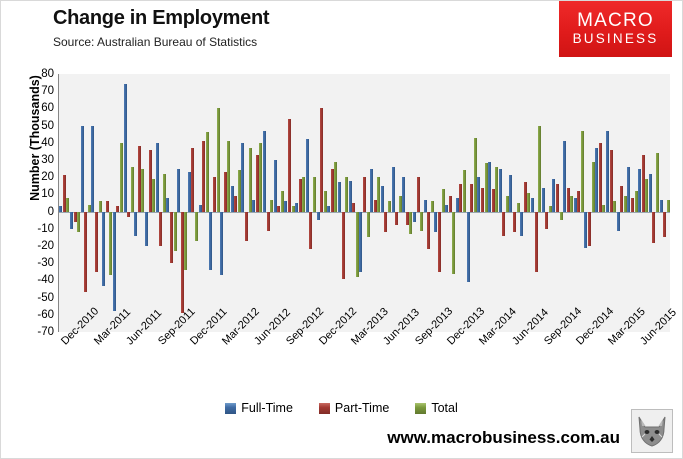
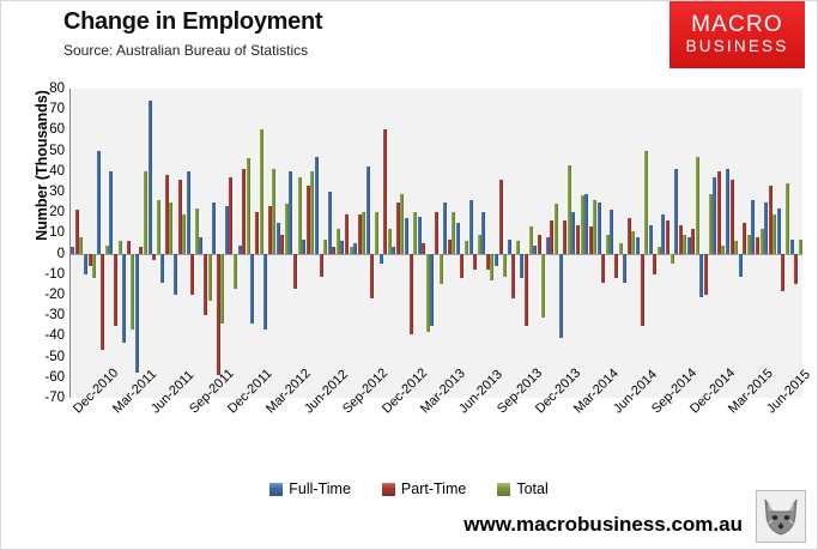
Full-Time/Mar-2011: 50 -> 40
Part-Time/Sep-2012: 54 -> 19
Part-Time/Sep-2013: 20 -> 36
Total/Dec-2013: -36 -> -31
Full-Time/Mar-2015: 47 -> 41
